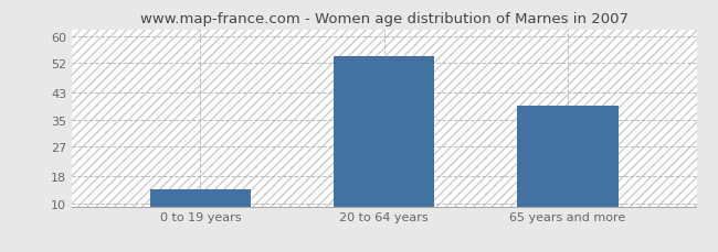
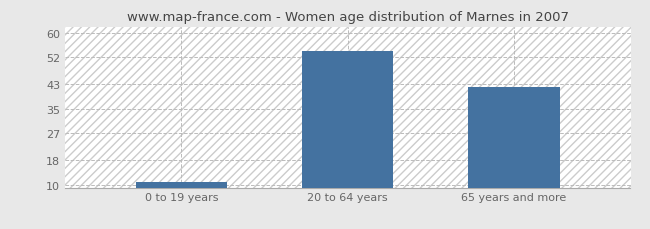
0 to 19 years: 14 -> 11
65 years and more: 39 -> 42
